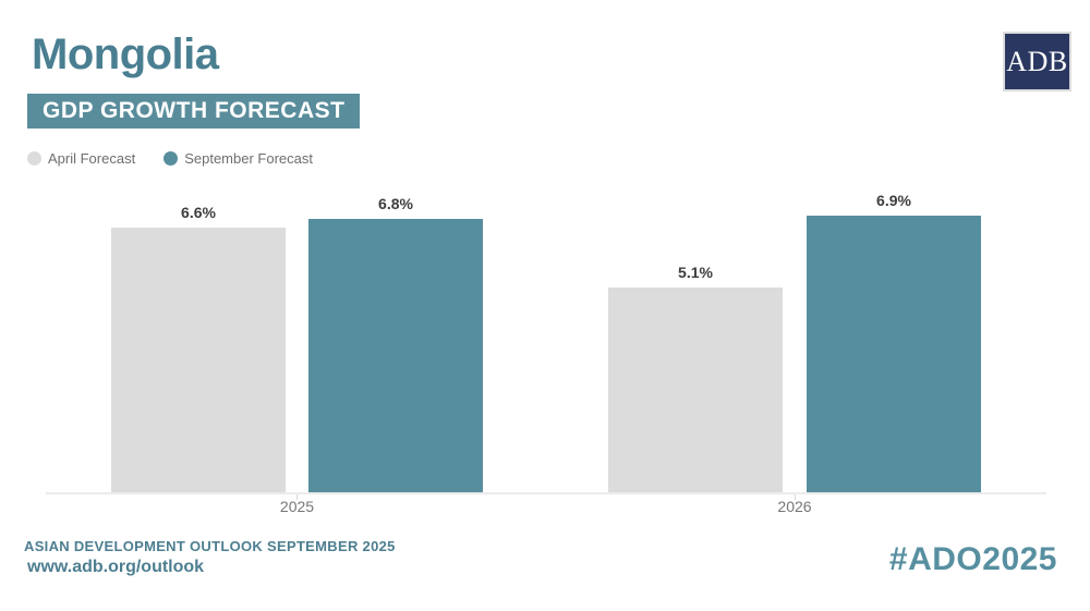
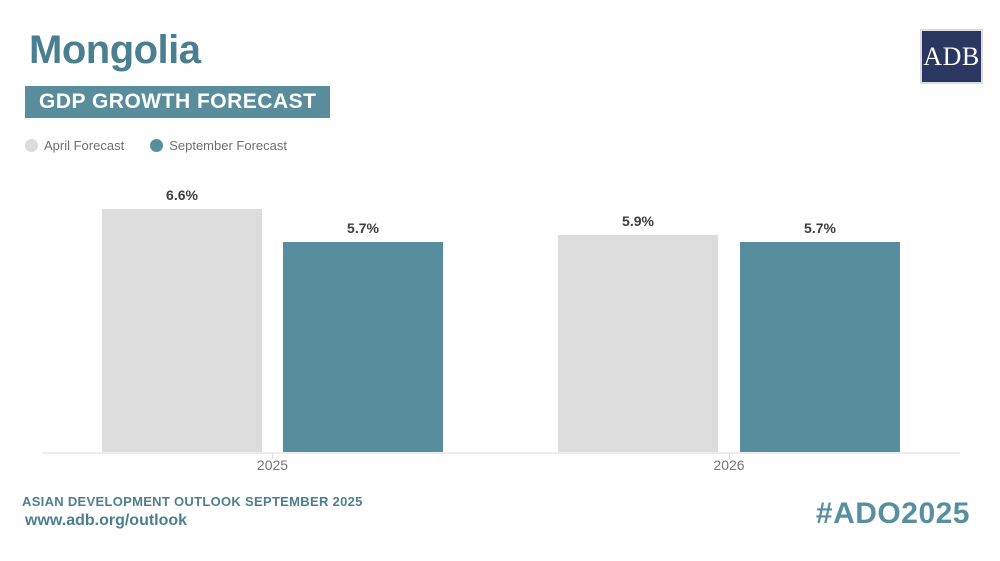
September Forecast/2025: 6.8% -> 5.7%
April Forecast/2026: 5.1% -> 5.9%
September Forecast/2026: 6.9% -> 5.7%
